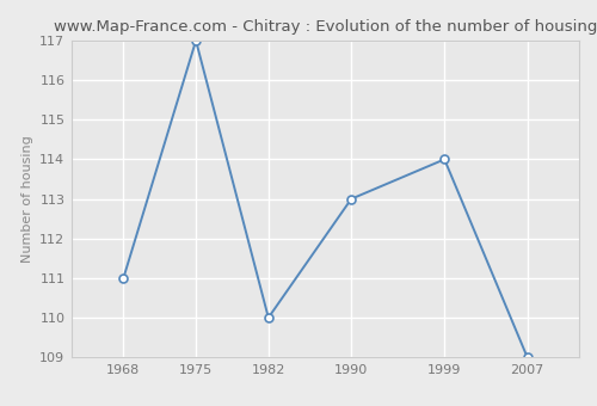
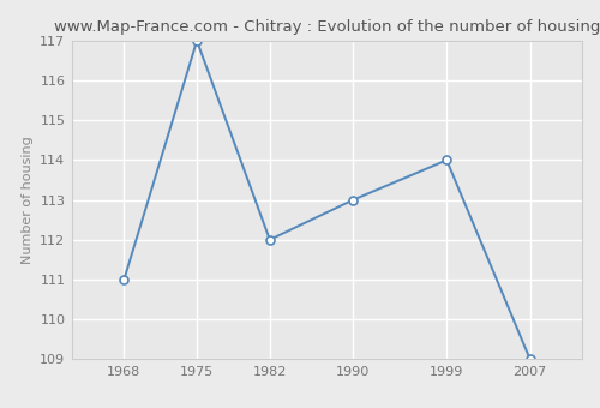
1982: 110 -> 112
